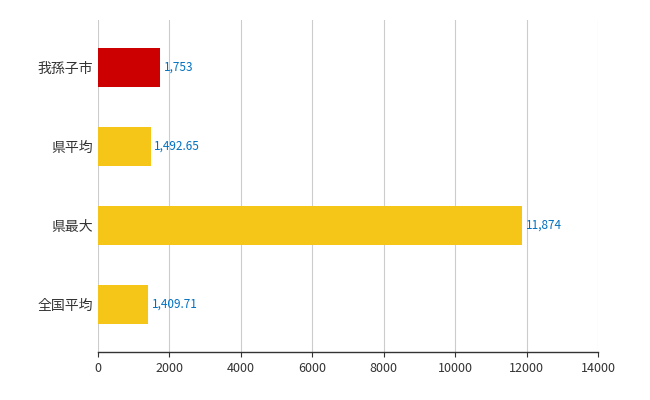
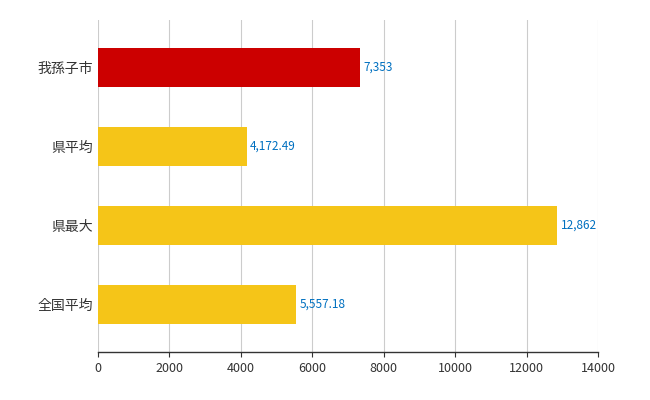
我孫子市: 1,753 -> 7,353
県平均: 1,492.65 -> 4,172.49
県最大: 11,874 -> 12,862
全国平均: 1,409.71 -> 5,557.18
